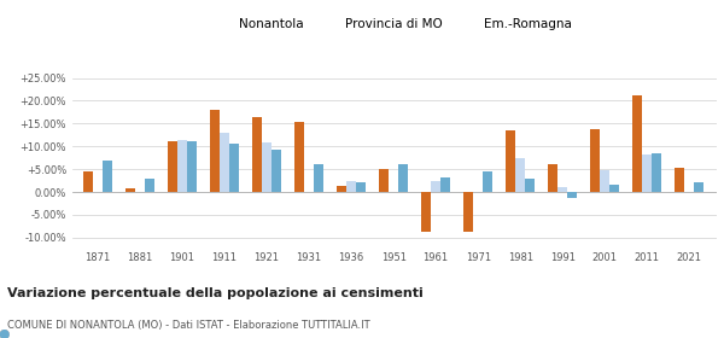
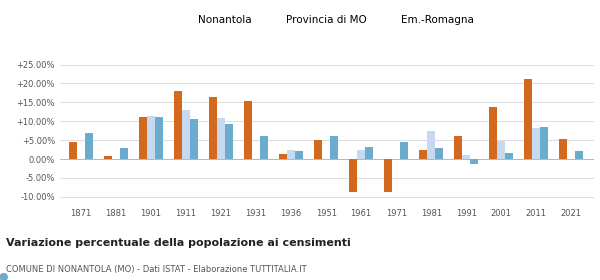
Nonantola/1981: 13.5% -> 2.5%
